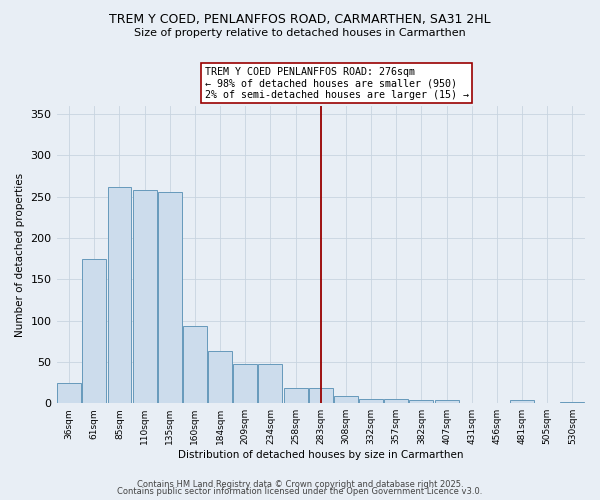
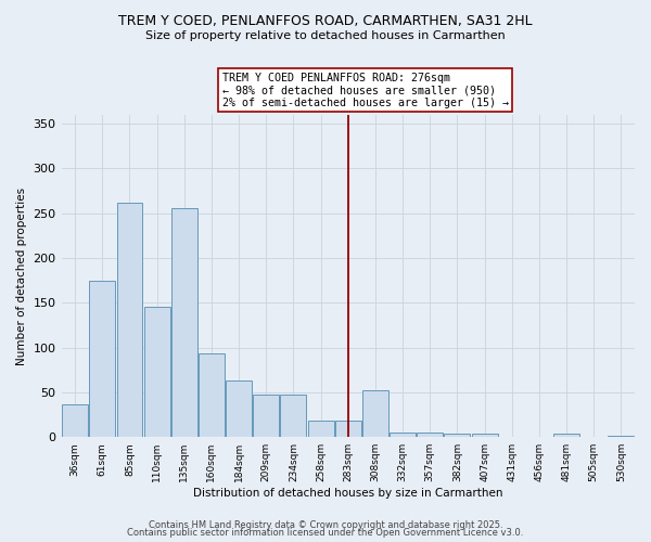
36sqm: 24 -> 36
110sqm: 258 -> 146
308sqm: 9 -> 52
